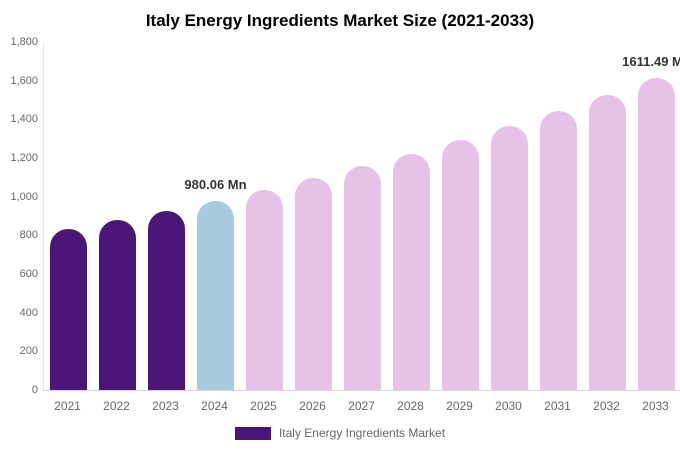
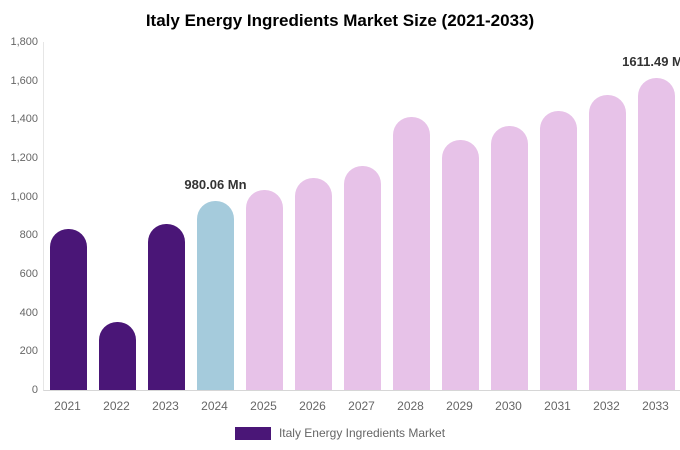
2022: 880 -> 350
2023: 930 -> 860
2028: 1220 -> 1410
